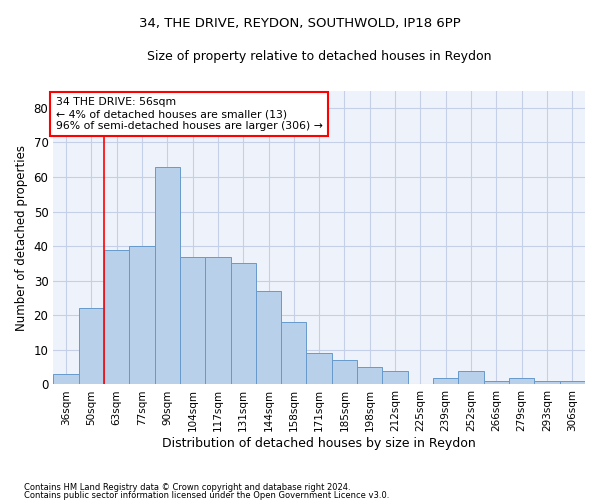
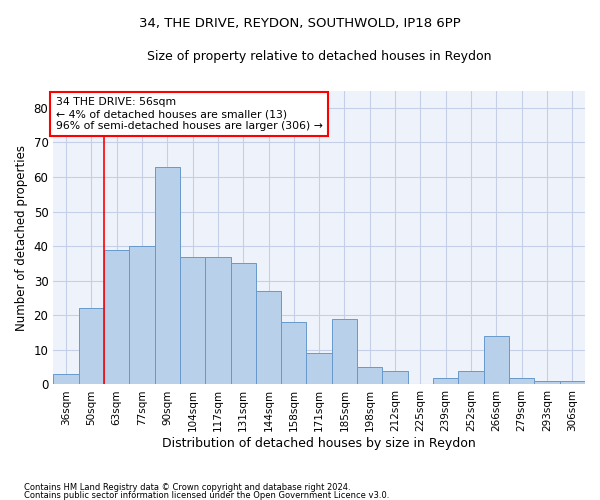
185sqm: 7 -> 19
266sqm: 1 -> 14
